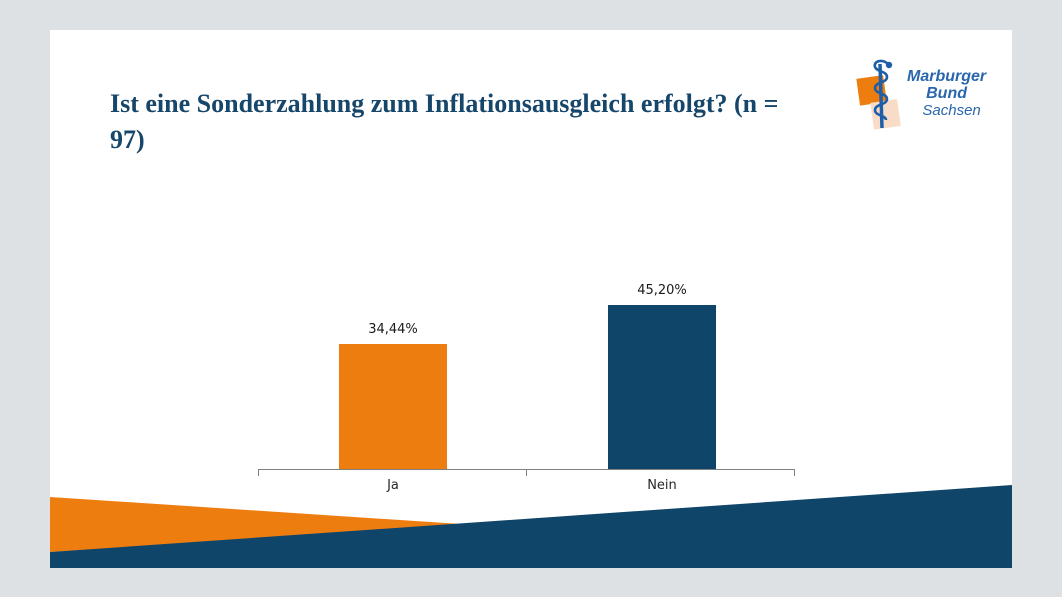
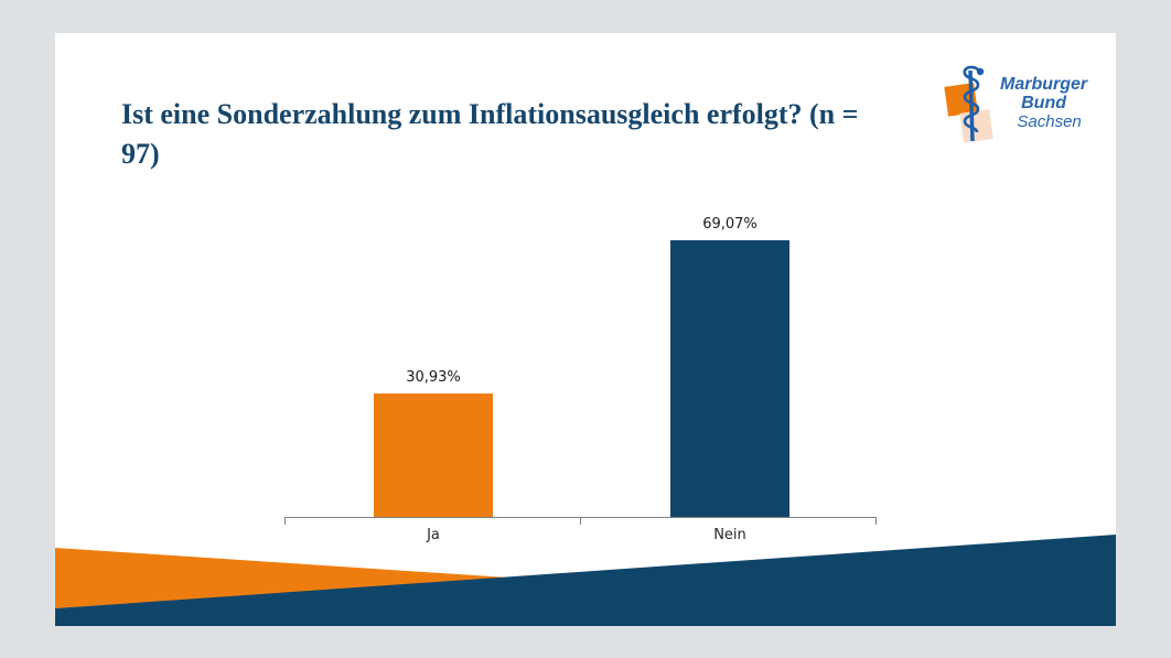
Ja: 34,44% -> 30,93%
Nein: 45,20% -> 69,07%
